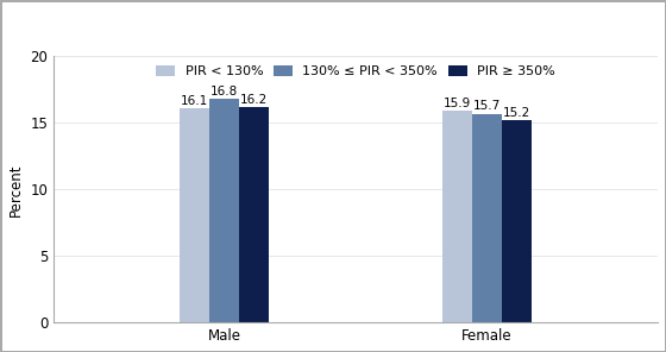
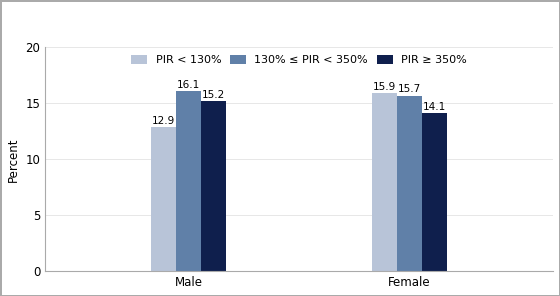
PIR < 130%/Male: 16.1 -> 12.9
130% ≤ PIR < 350%/Male: 16.8 -> 16.1
PIR ≥ 350%/Male: 16.2 -> 15.2
PIR ≥ 350%/Female: 15.2 -> 14.1
